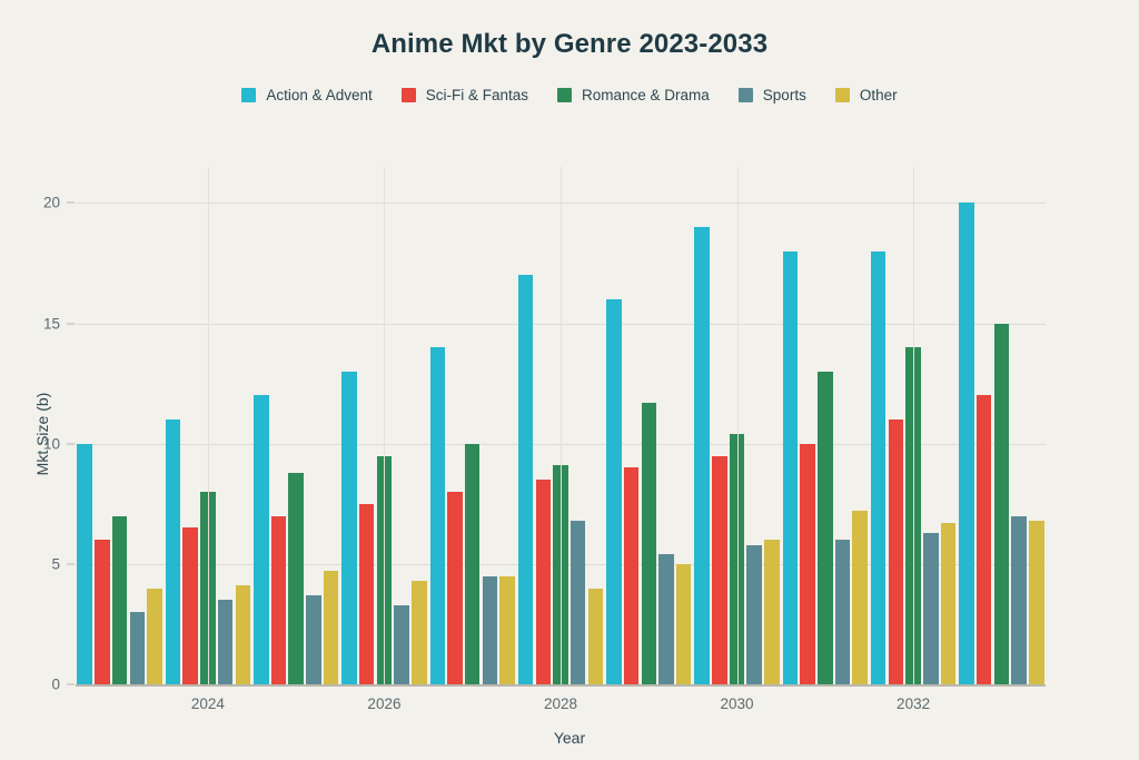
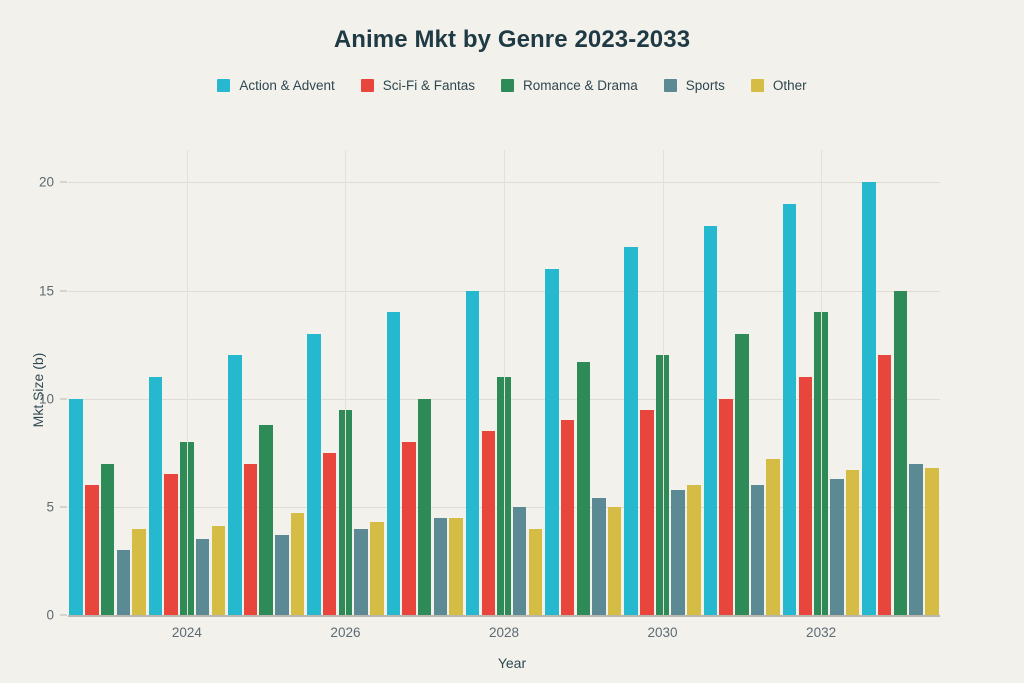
Sports/2026: 3.3 -> 4.0
Action & Advent/2028: 17 -> 15
Romance & Drama/2028: 9.1 -> 11.0
Sports/2028: 6.8 -> 5.0
Action & Advent/2030: 19 -> 17
Romance & Drama/2030: 10.4 -> 12.0
Action & Advent/2032: 18 -> 19
